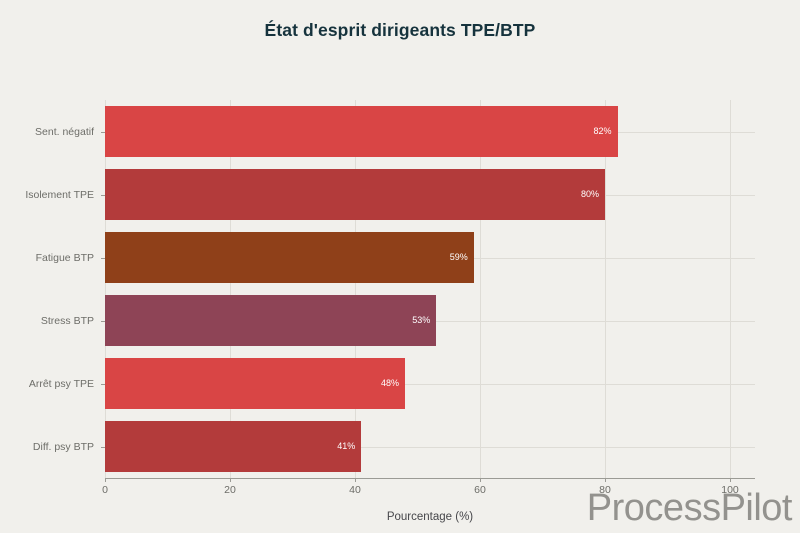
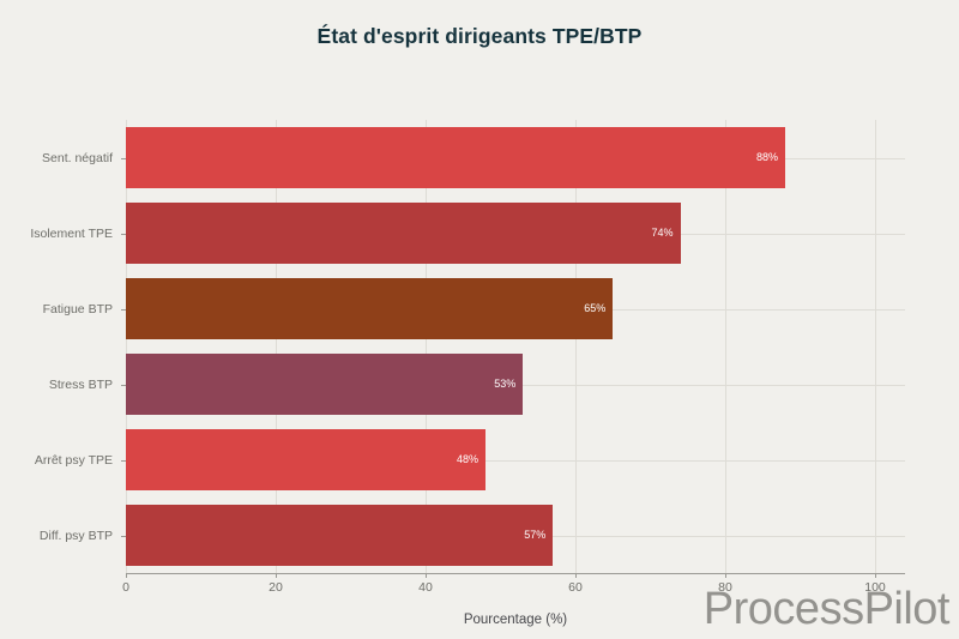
Sent. négatif: 82% -> 88%
Isolement TPE: 80% -> 74%
Fatigue BTP: 59% -> 65%
Diff. psy BTP: 41% -> 57%
